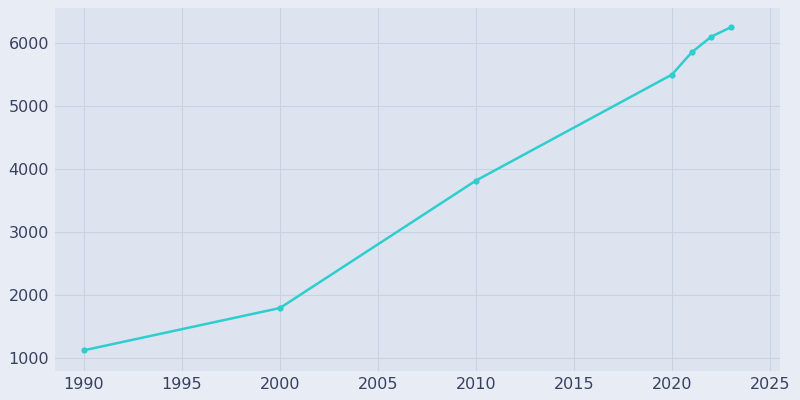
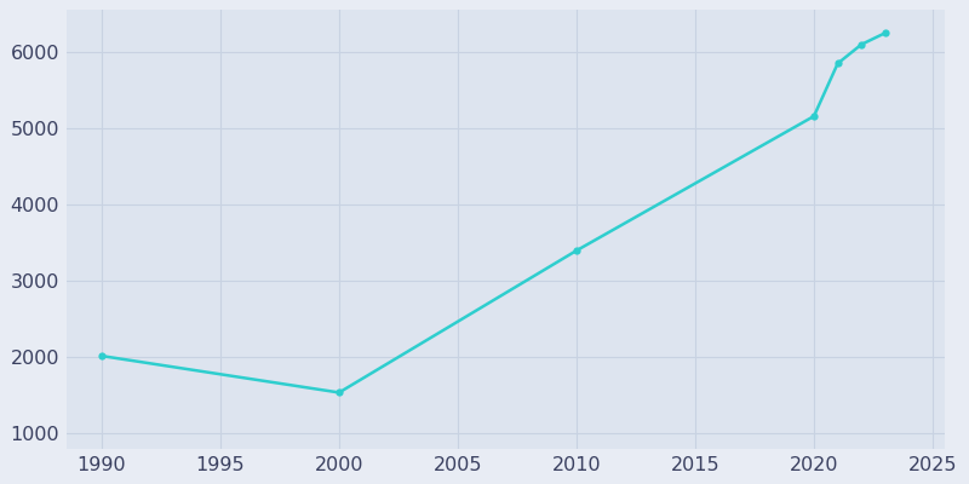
1990: 1130 -> 2020
2000: 1800 -> 1540
2010: 3820 -> 3400
2020: 5500 -> 5160
